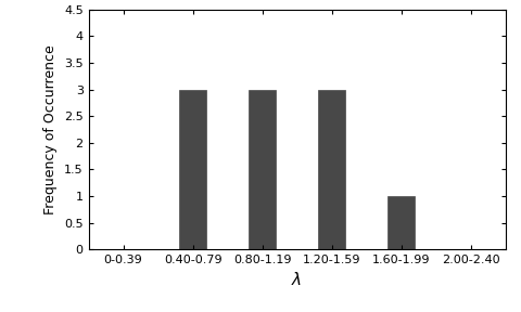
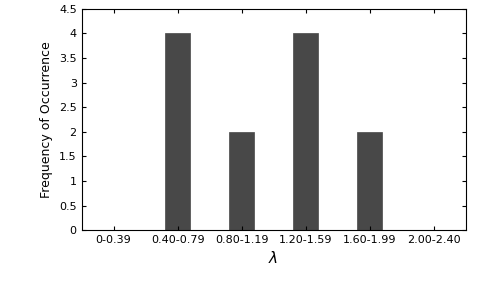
0.40-0.79: 3 -> 4
0.80-1.19: 3 -> 2
1.20-1.59: 3 -> 4
1.60-1.99: 1 -> 2
